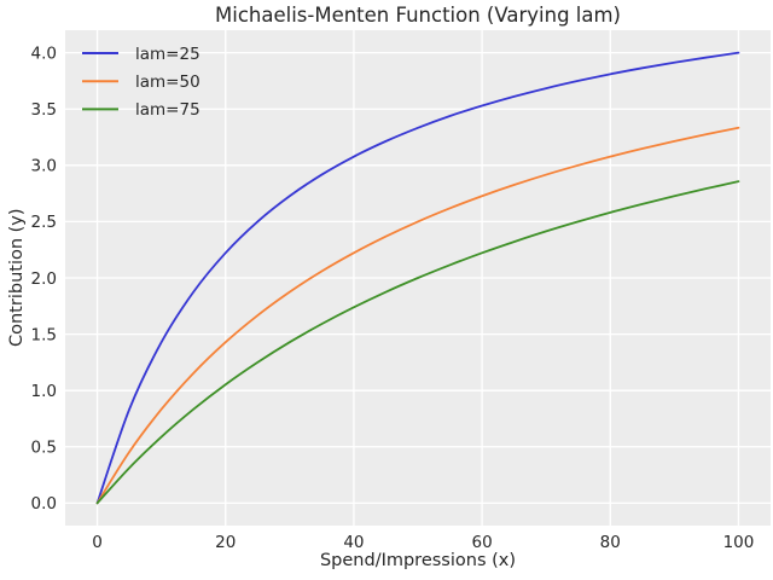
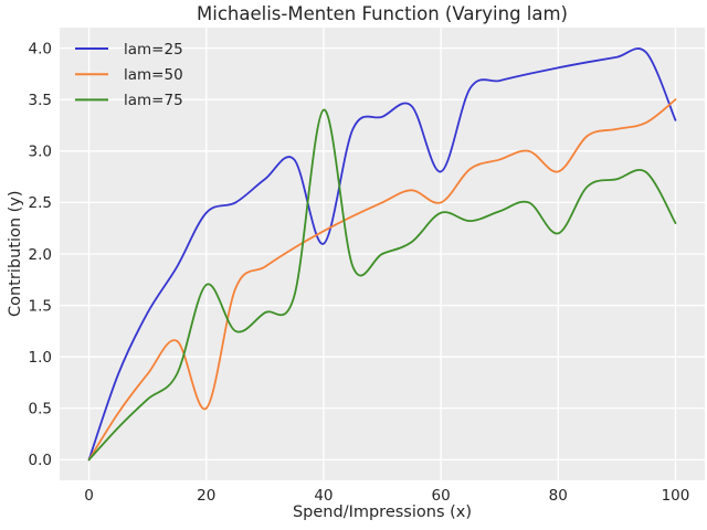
lam=25/20: 2.2 -> 2.4
lam=50/20: 1.4 -> 0.5
lam=75/20: 1.1 -> 1.7
lam=25/40: 3.1 -> 2.1
lam=75/40: 1.7 -> 3.4
lam=25/60: 3.5 -> 2.8
lam=50/60: 2.7 -> 2.5
lam=75/60: 2.2 -> 2.4
lam=50/80: 3.1 -> 2.8
lam=75/80: 2.6 -> 2.2
lam=25/100: 4.0 -> 3.3
lam=50/100: 3.3 -> 3.5
lam=75/100: 2.9 -> 2.3
